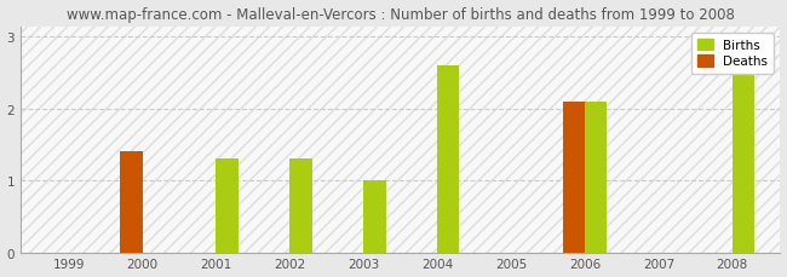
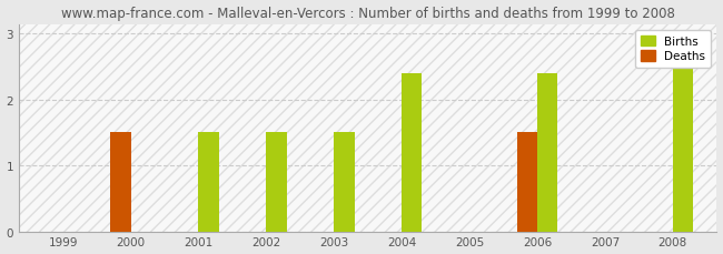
Deaths/2000: 1.4 -> 1.5
Births/2001: 1.3 -> 1.5
Births/2002: 1.3 -> 1.5
Births/2003: 1.0 -> 1.5
Births/2004: 2.6 -> 2.4
Deaths/2006: 2.1 -> 1.5
Births/2006: 2.1 -> 2.4
